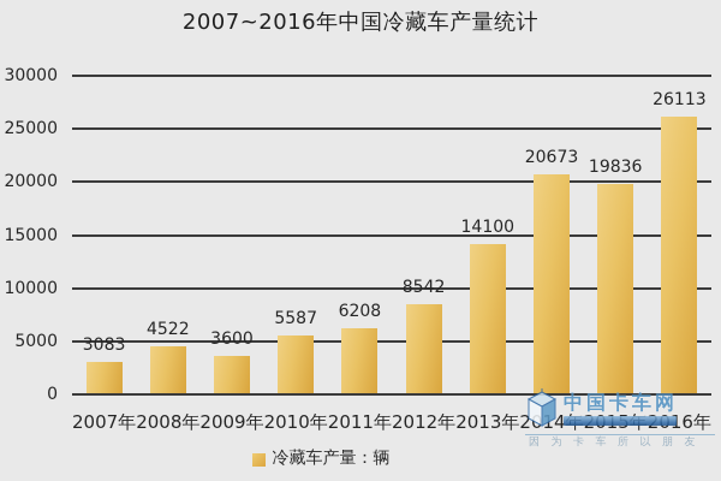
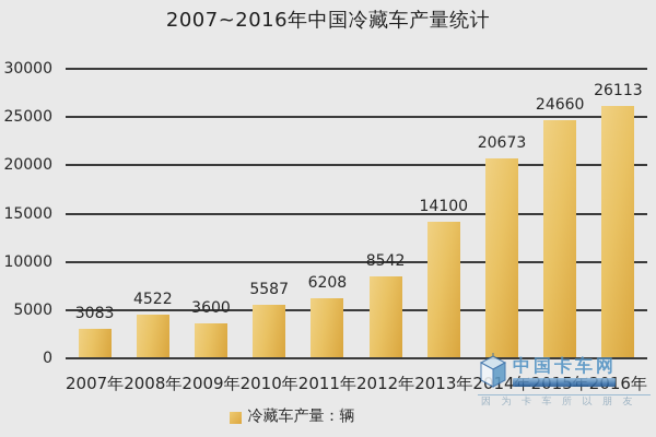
2015年: 19836 -> 24660
